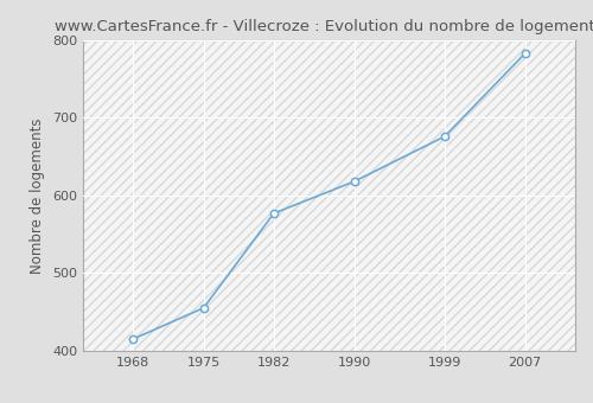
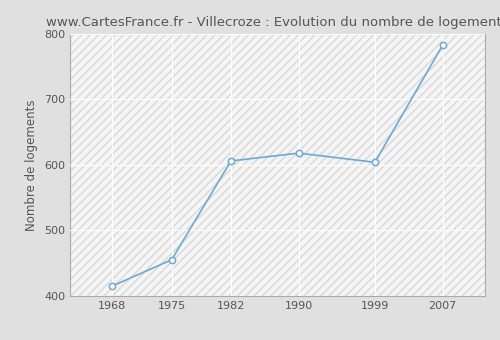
1982: 577 -> 606
1999: 676 -> 604
